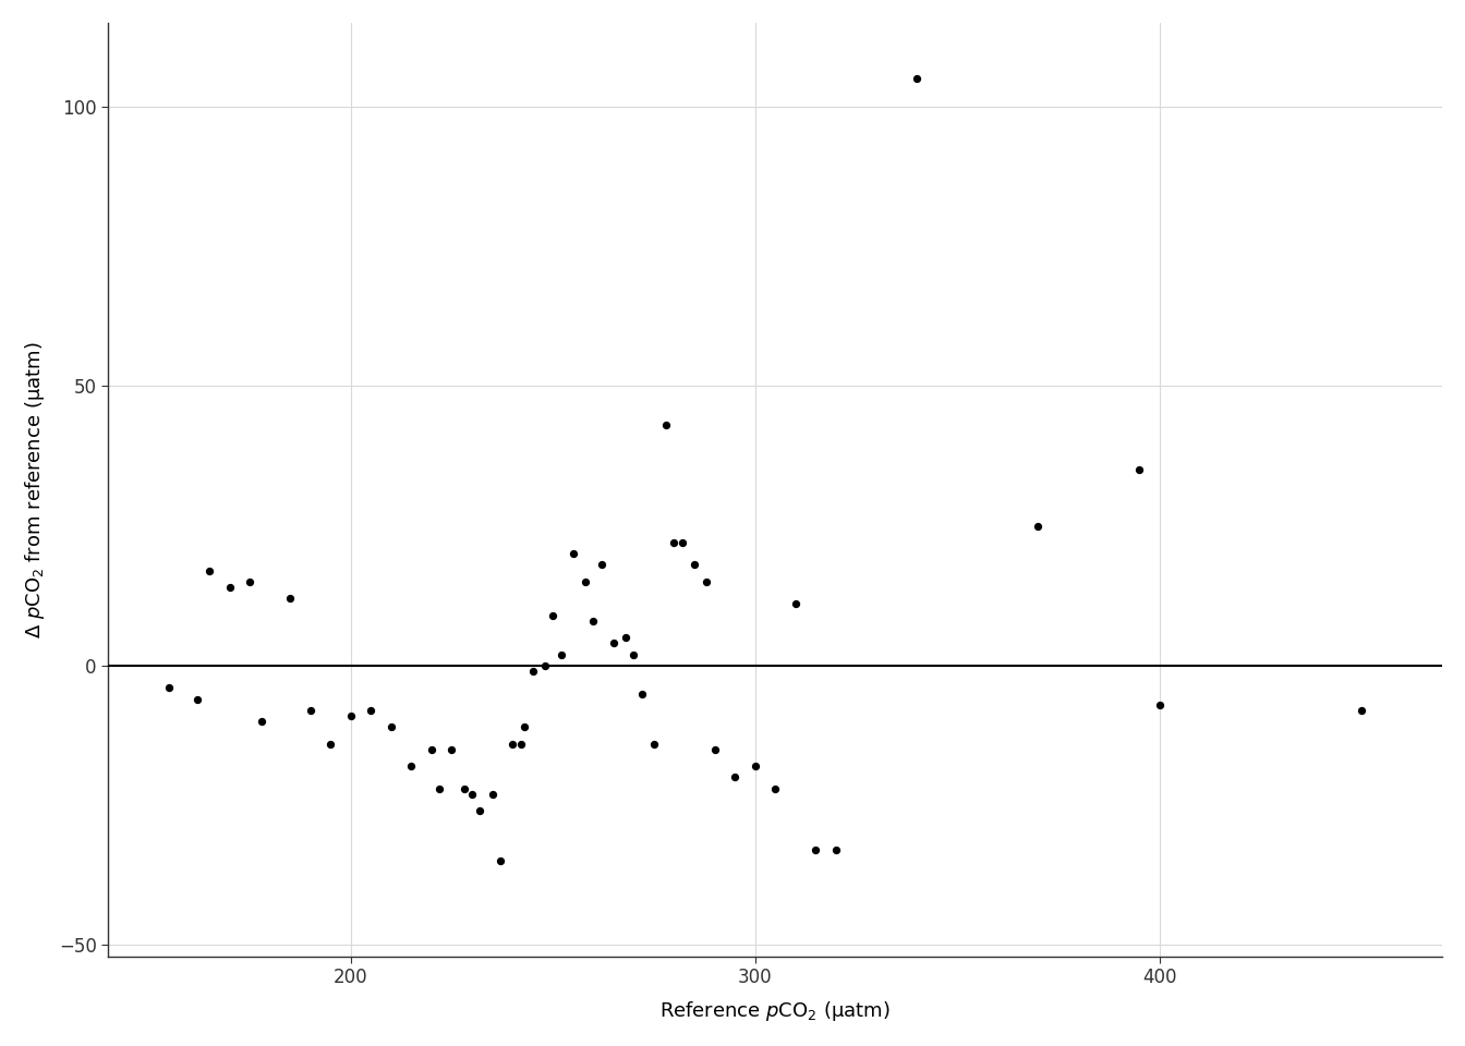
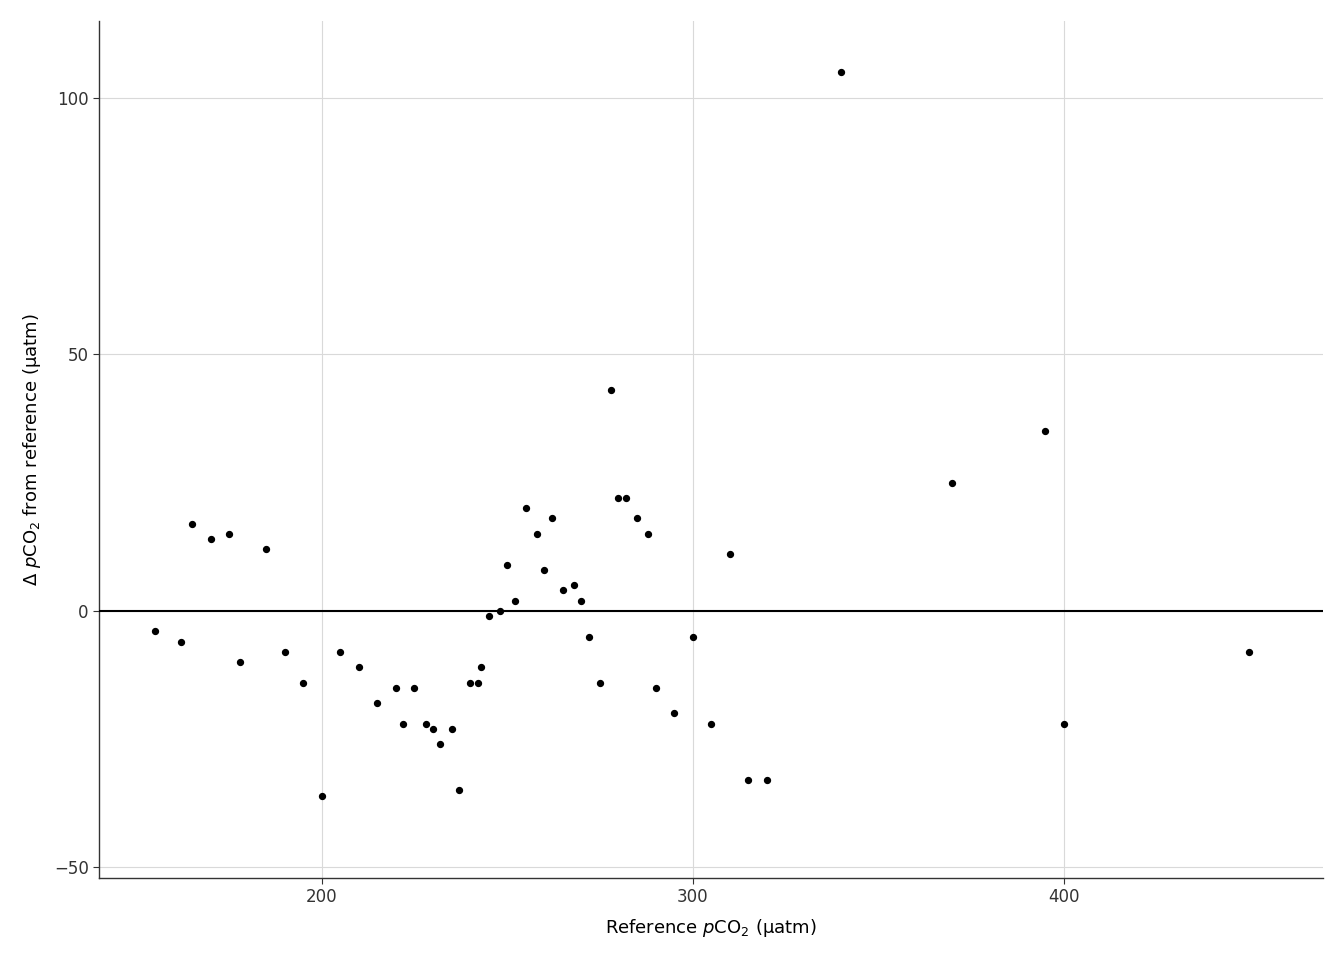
200: -9 -> -36
300: -18 -> -5
400: -7 -> -22
